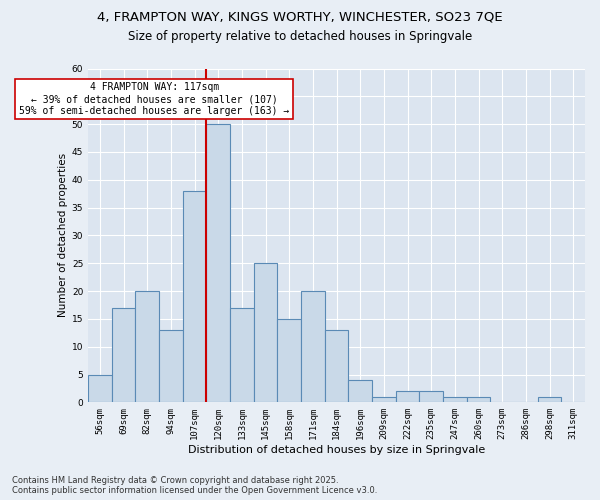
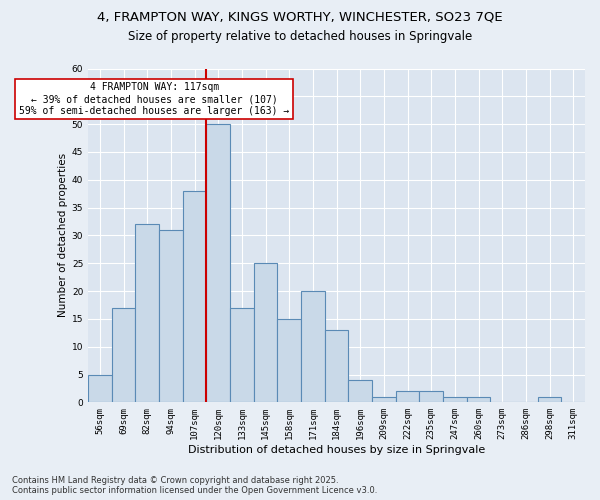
82sqm: 20 -> 32
94sqm: 13 -> 31
